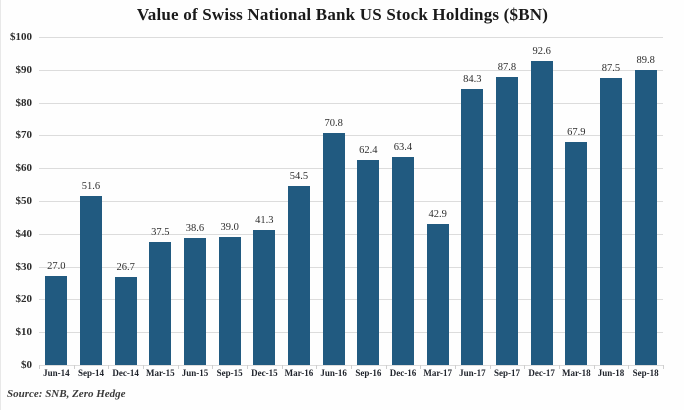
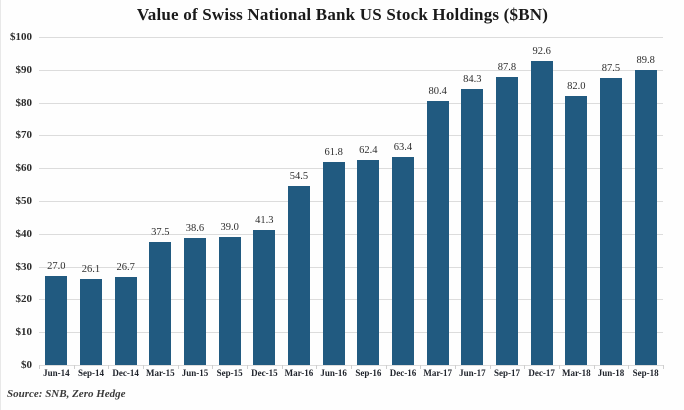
Sep-14: 51.6 -> 26.1
Jun-16: 70.8 -> 61.8
Mar-17: 42.9 -> 80.4
Mar-18: 67.9 -> 82.0
